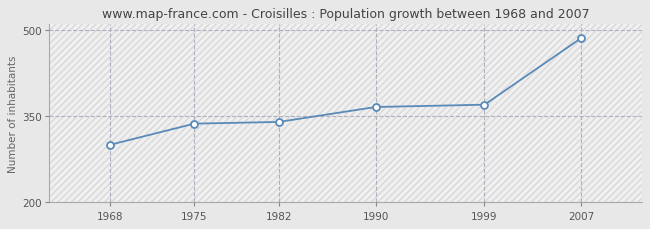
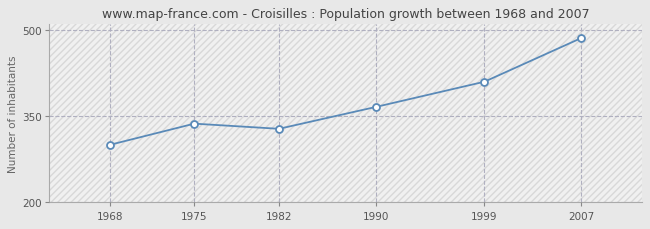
1982: 340 -> 328
1999: 370 -> 410
